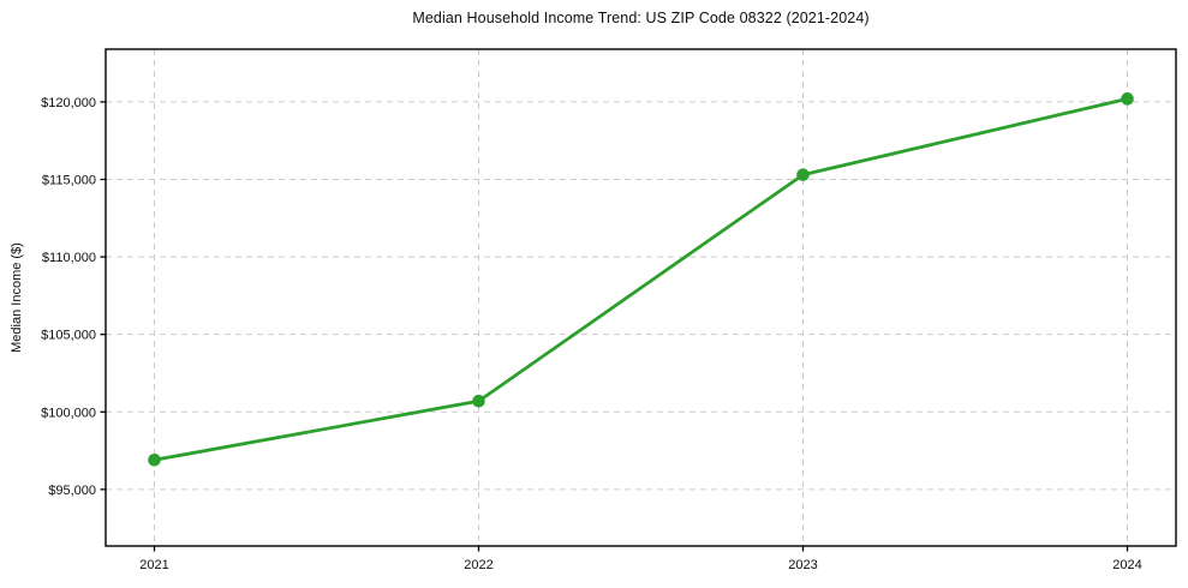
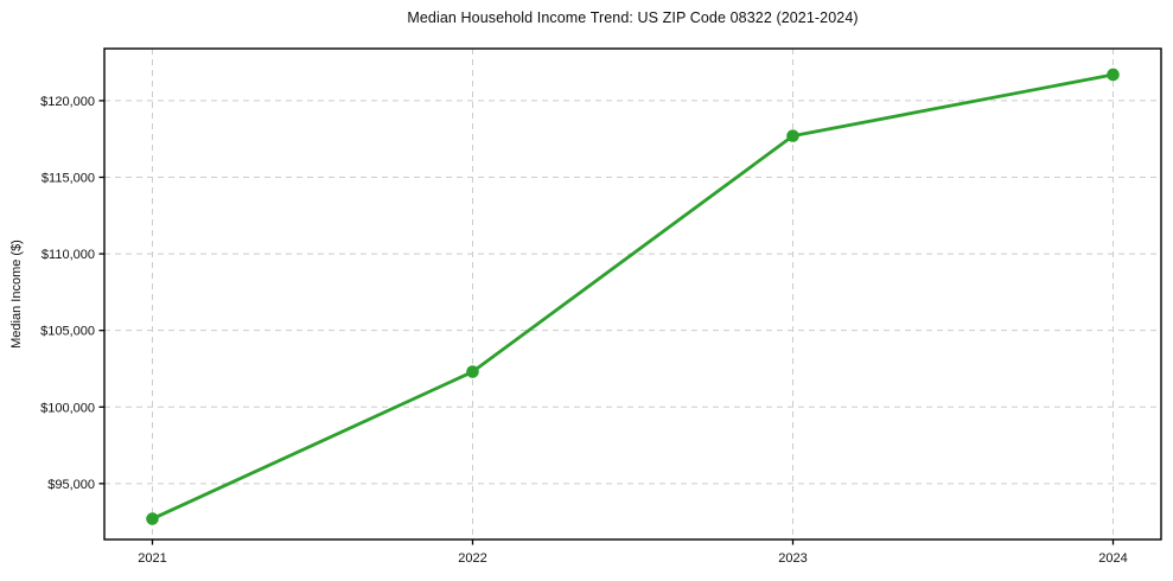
2021: $96900 -> $92700
2022: $100700 -> $102300
2023: $115300 -> $117700
2024: $120200 -> $121700
